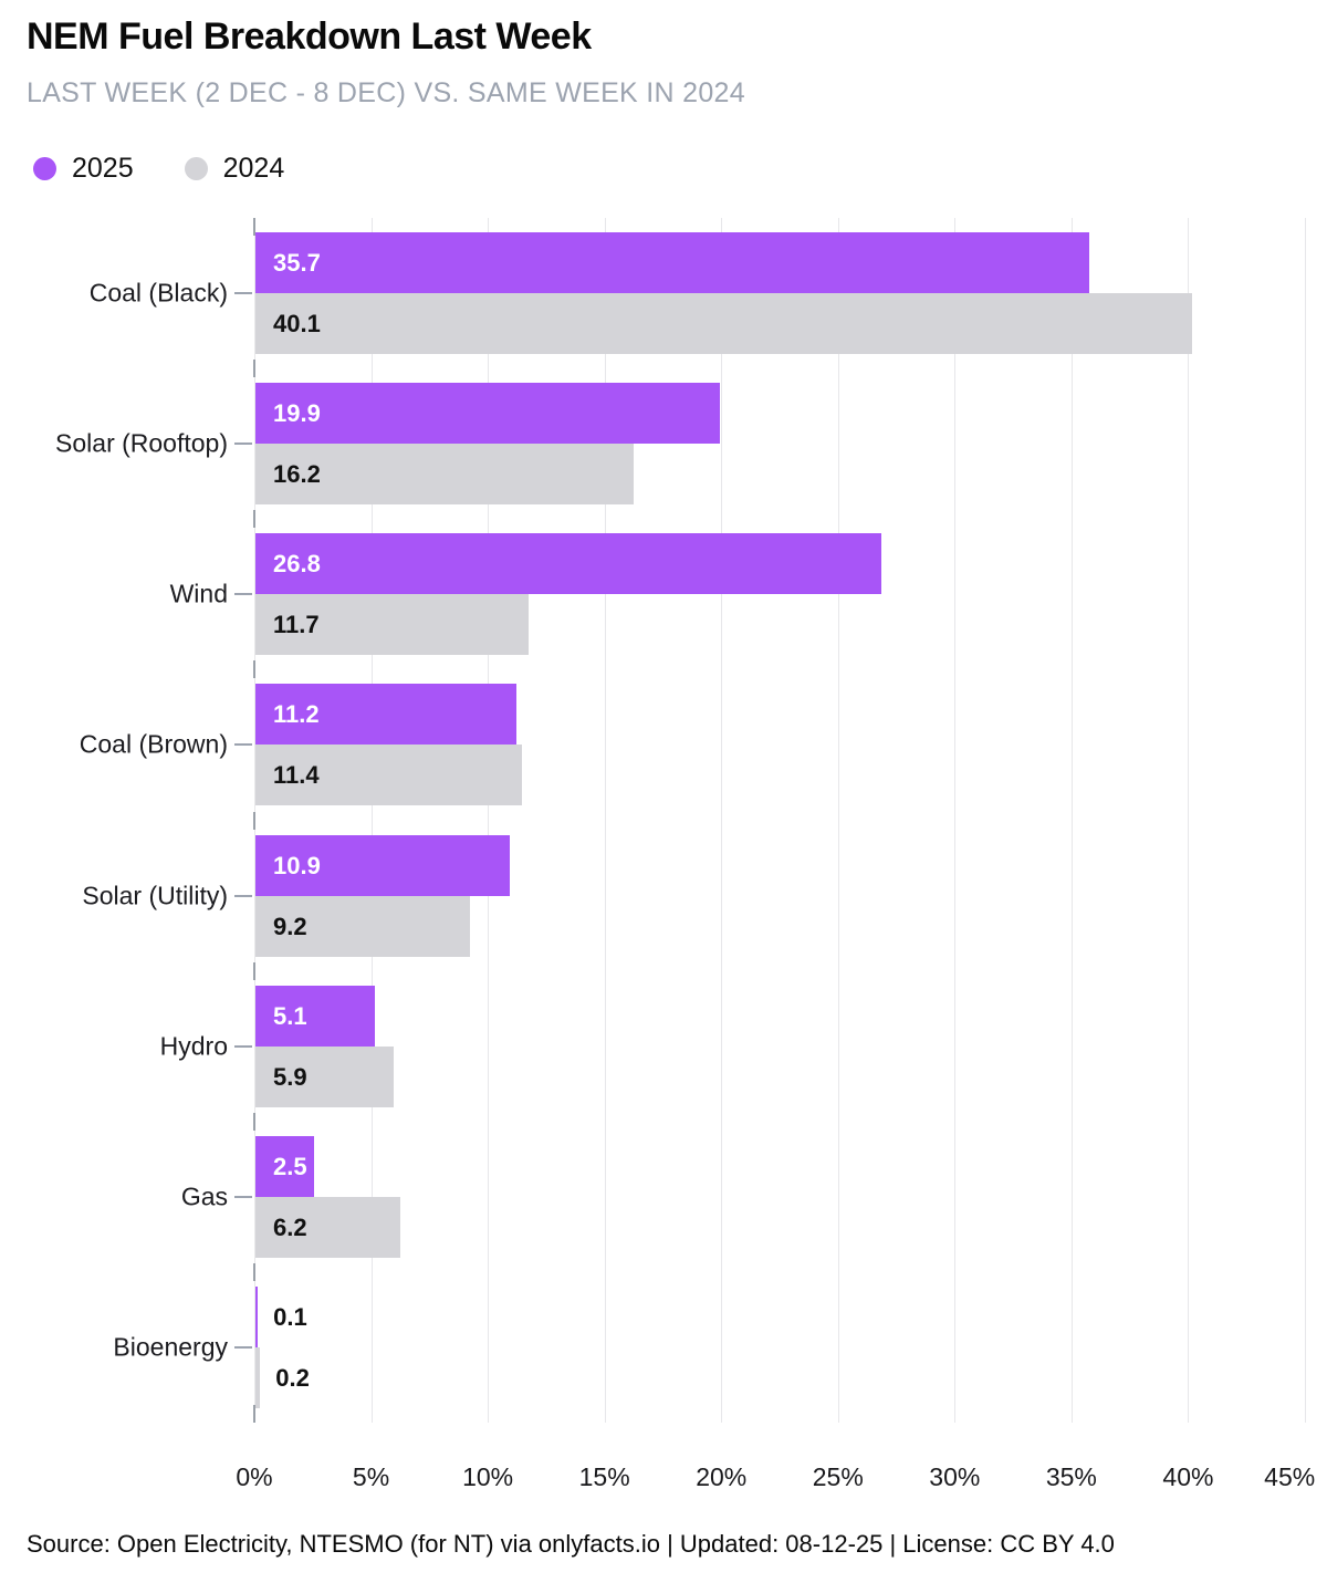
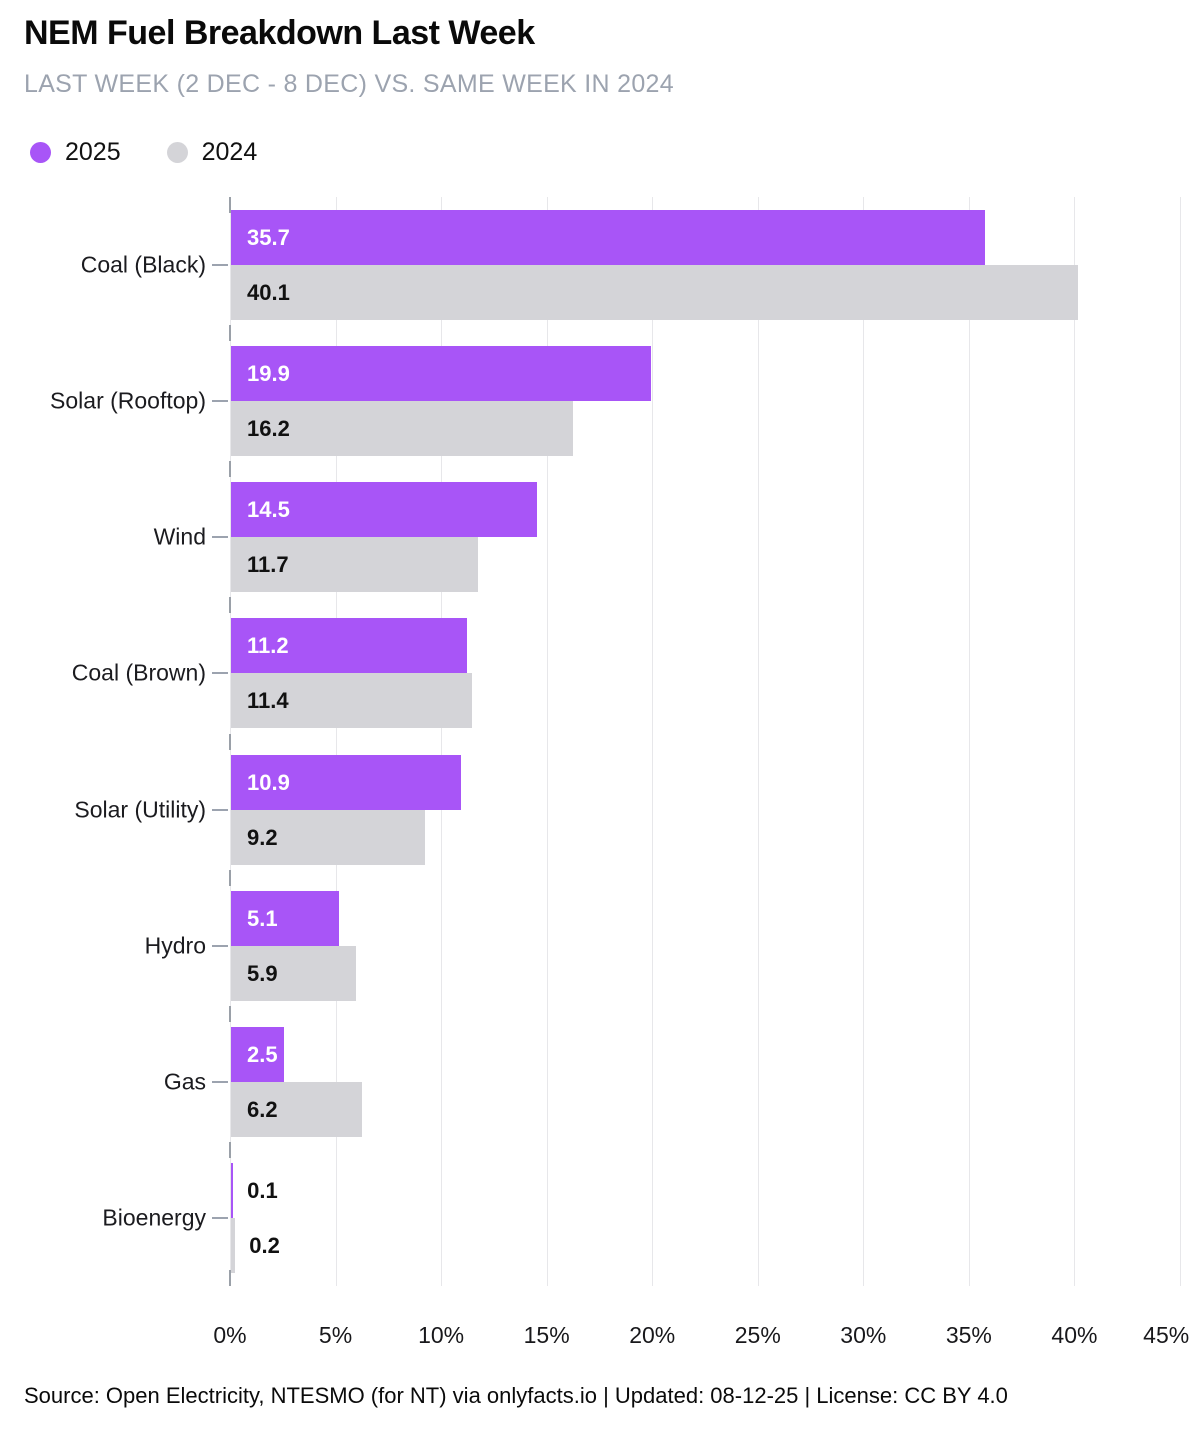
2025/Wind: 26.8 -> 14.5
